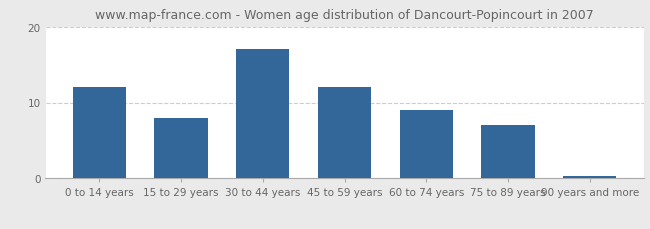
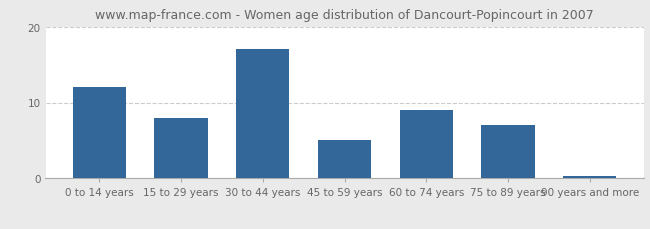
45 to 59 years: 12.0 -> 5.0
